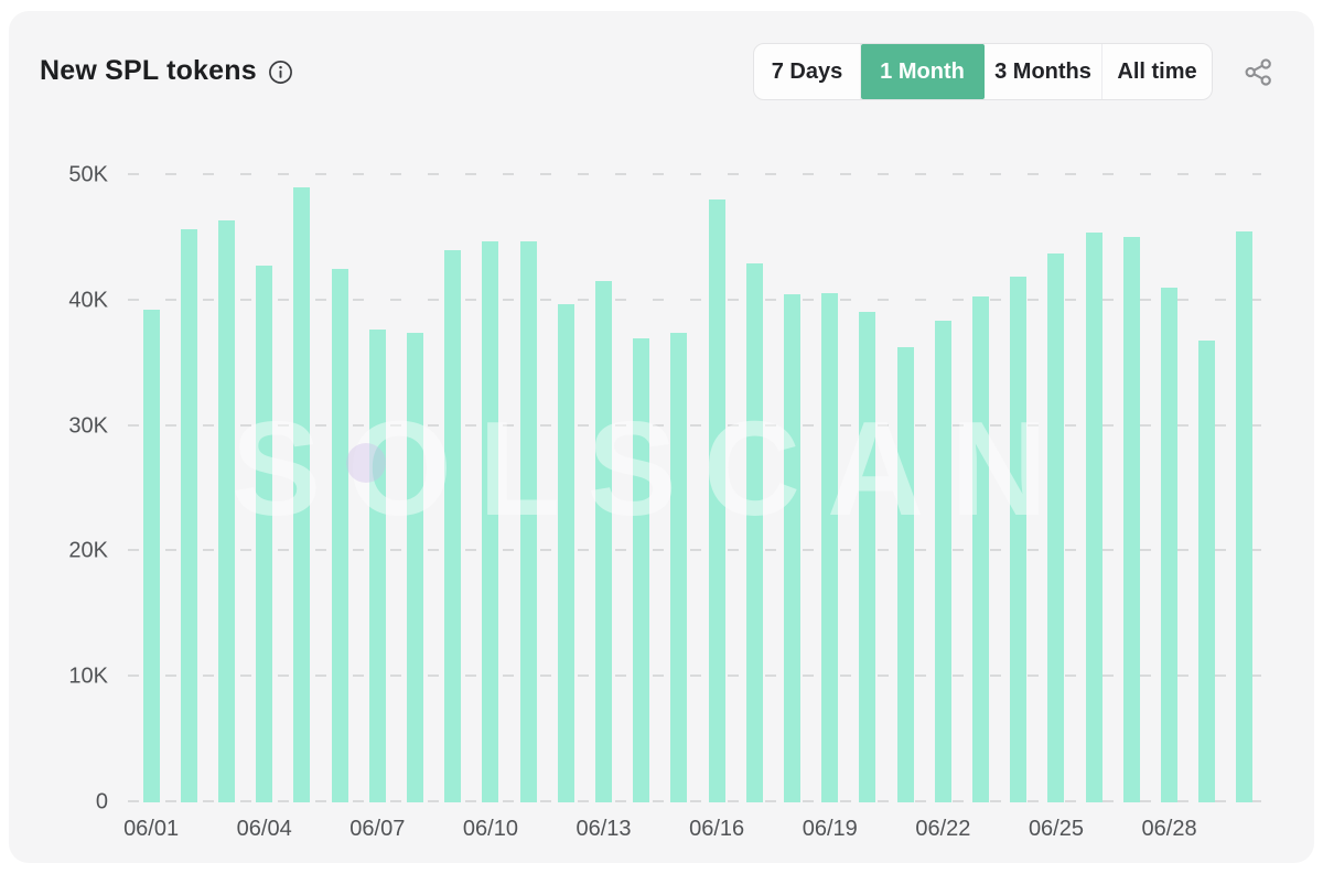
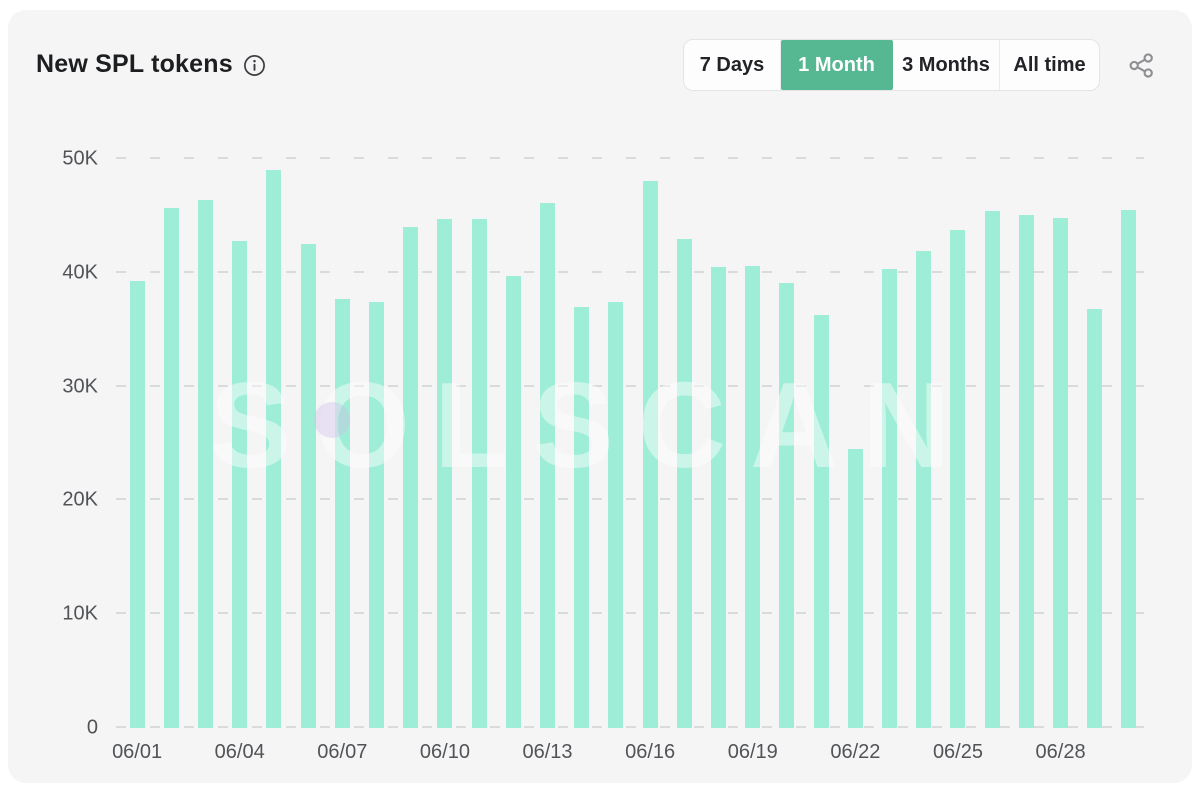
06/13: 41.6K -> 46.1K
06/22: 38.4K -> 24.5K
06/28: 41.0K -> 44.8K
